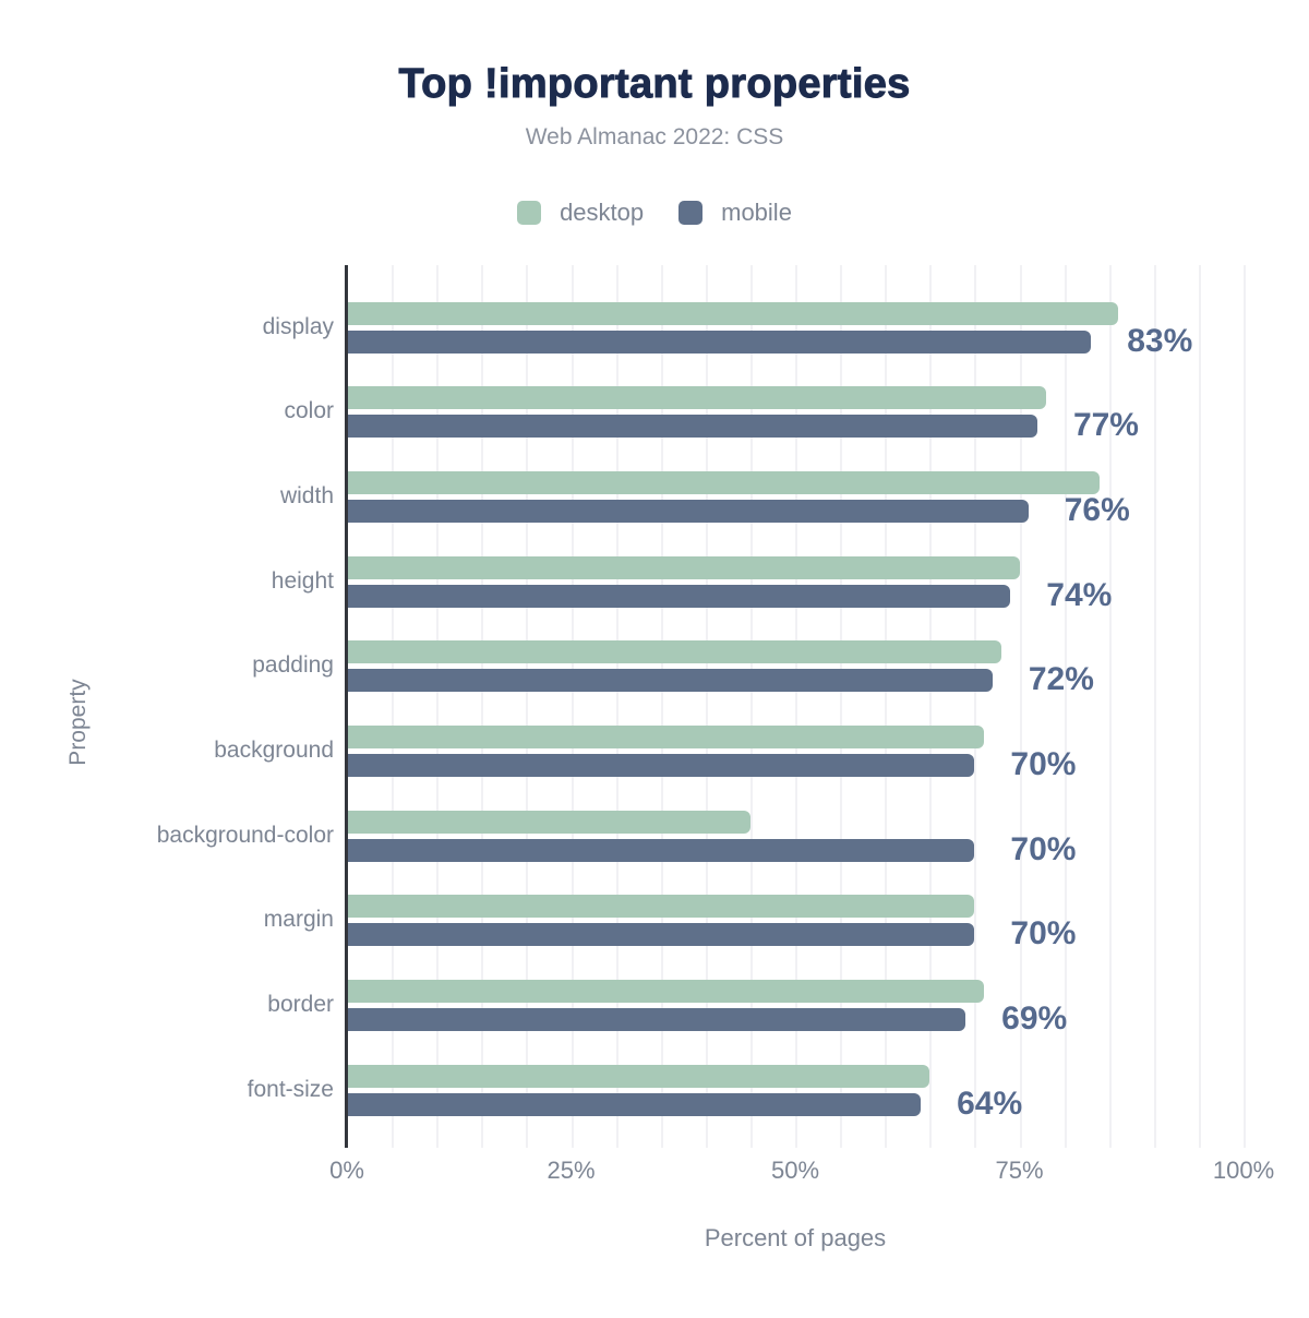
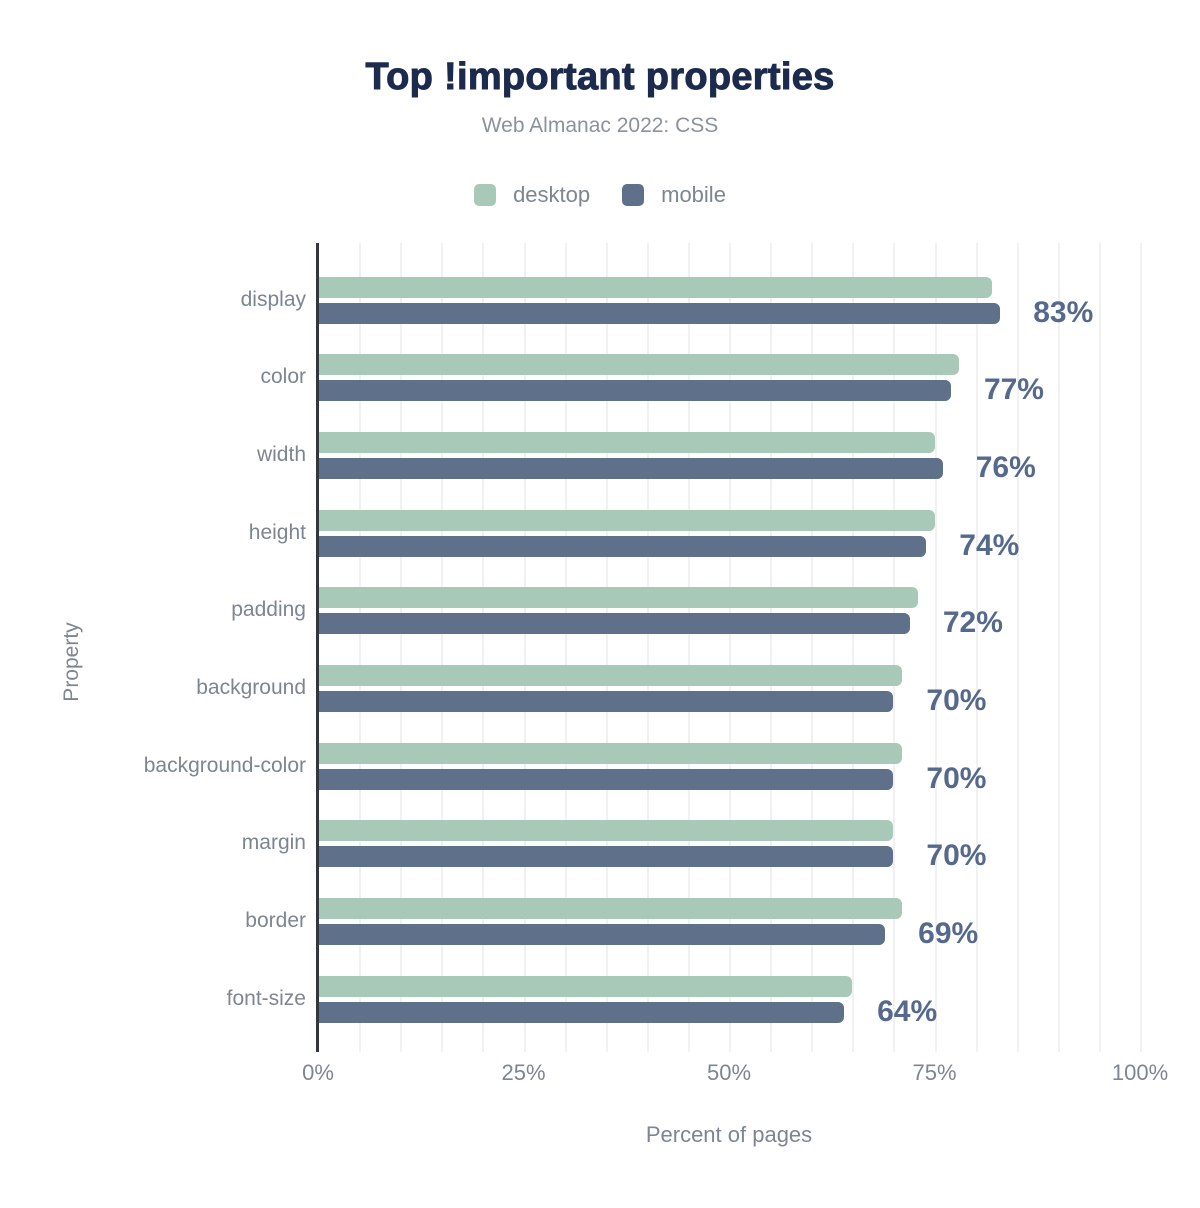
desktop/display: 86% -> 82%
desktop/width: 84% -> 75%
desktop/background-color: 45% -> 71%
